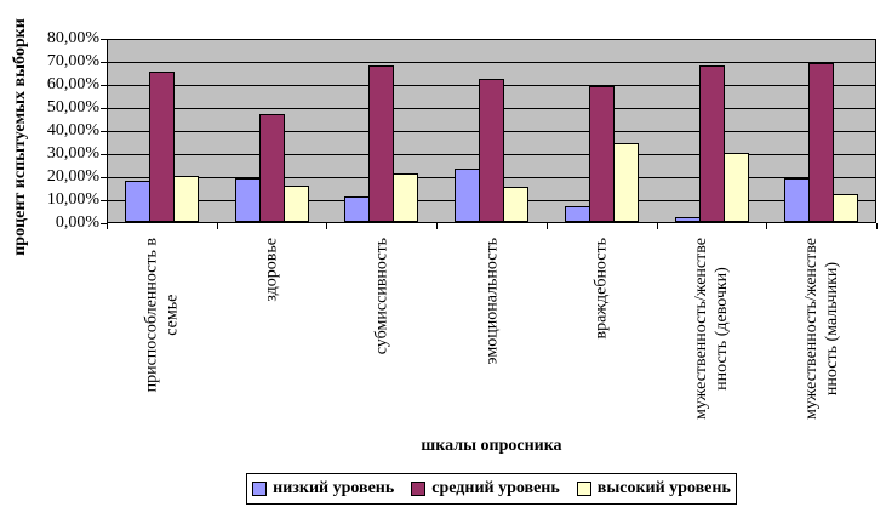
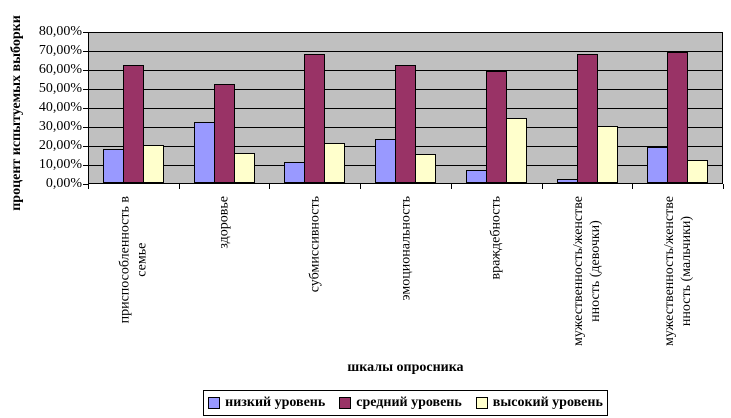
средний уровень/приспособленность в семье: 65% -> 62%
низкий уровень/здоровье: 19% -> 32%
средний уровень/здоровье: 47% -> 52%
